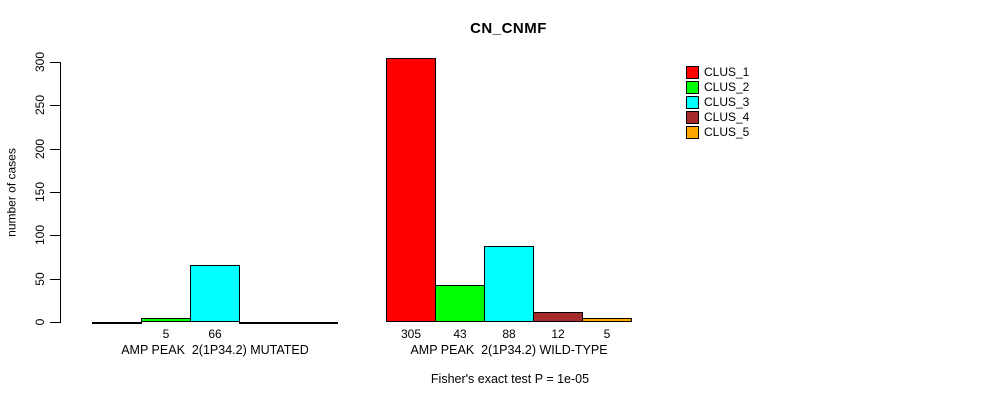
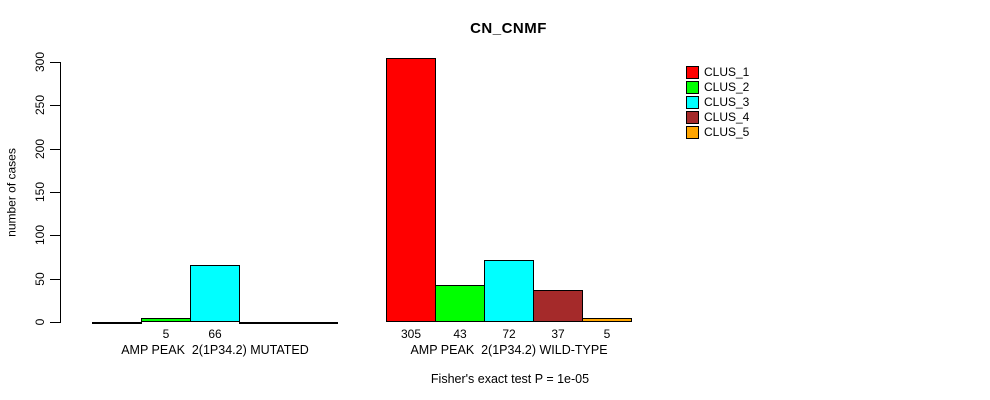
CLUS_3/AMP PEAK 2(1P34.2) WILD-TYPE: 88 -> 72
CLUS_4/AMP PEAK 2(1P34.2) WILD-TYPE: 12 -> 37
